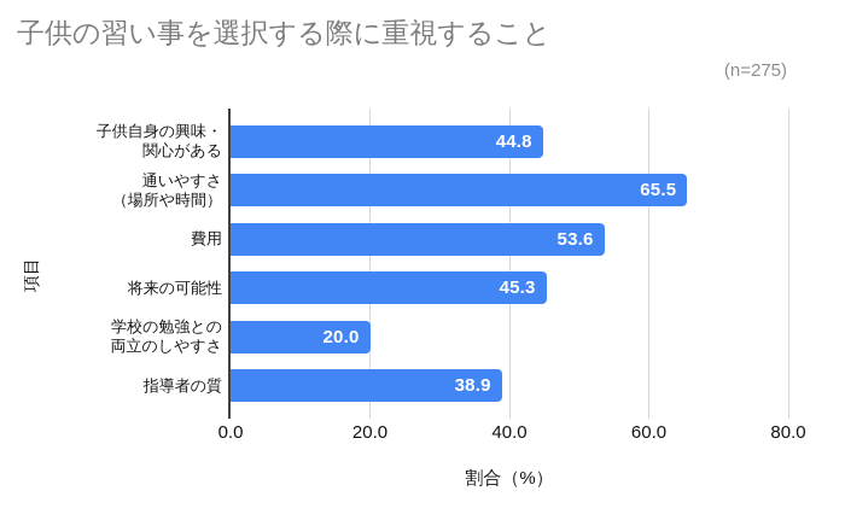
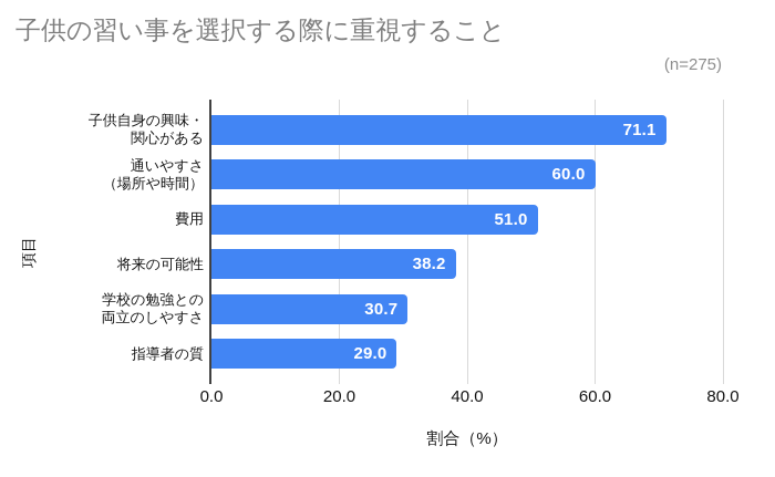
子供自身の興味・ 関心がある: 44.8 -> 71.1
通いやすさ （場所や時間）: 65.5 -> 60.0
費用: 53.6 -> 51.0
将来の可能性: 45.3 -> 38.2
学校の勉強との 両立のしやすさ: 20.0 -> 30.7
指導者の質: 38.9 -> 29.0
